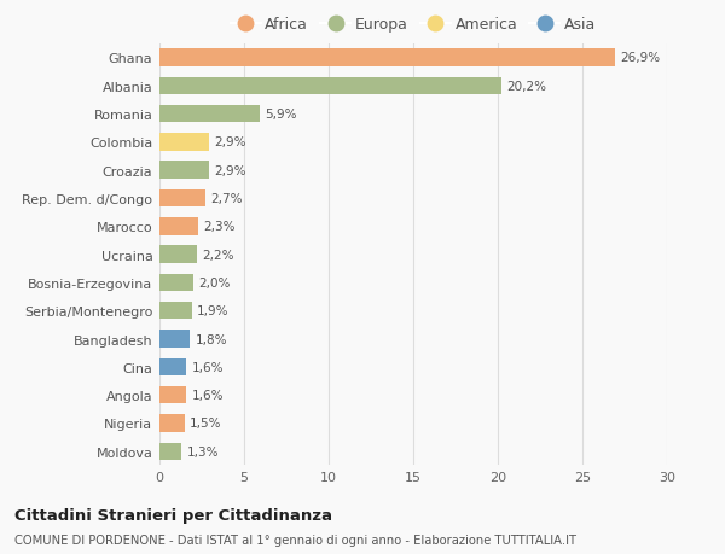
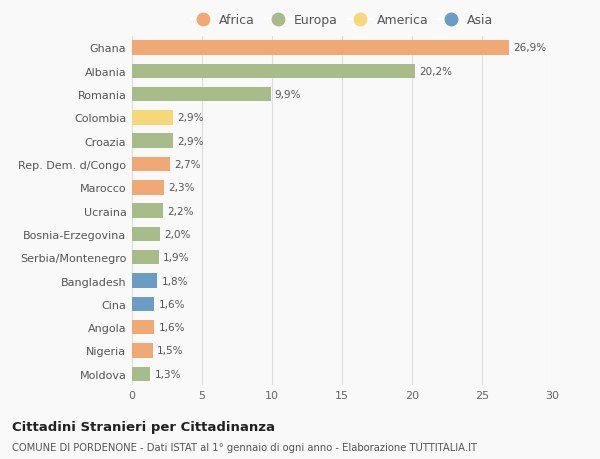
Romania: 5,9% -> 9,9%
